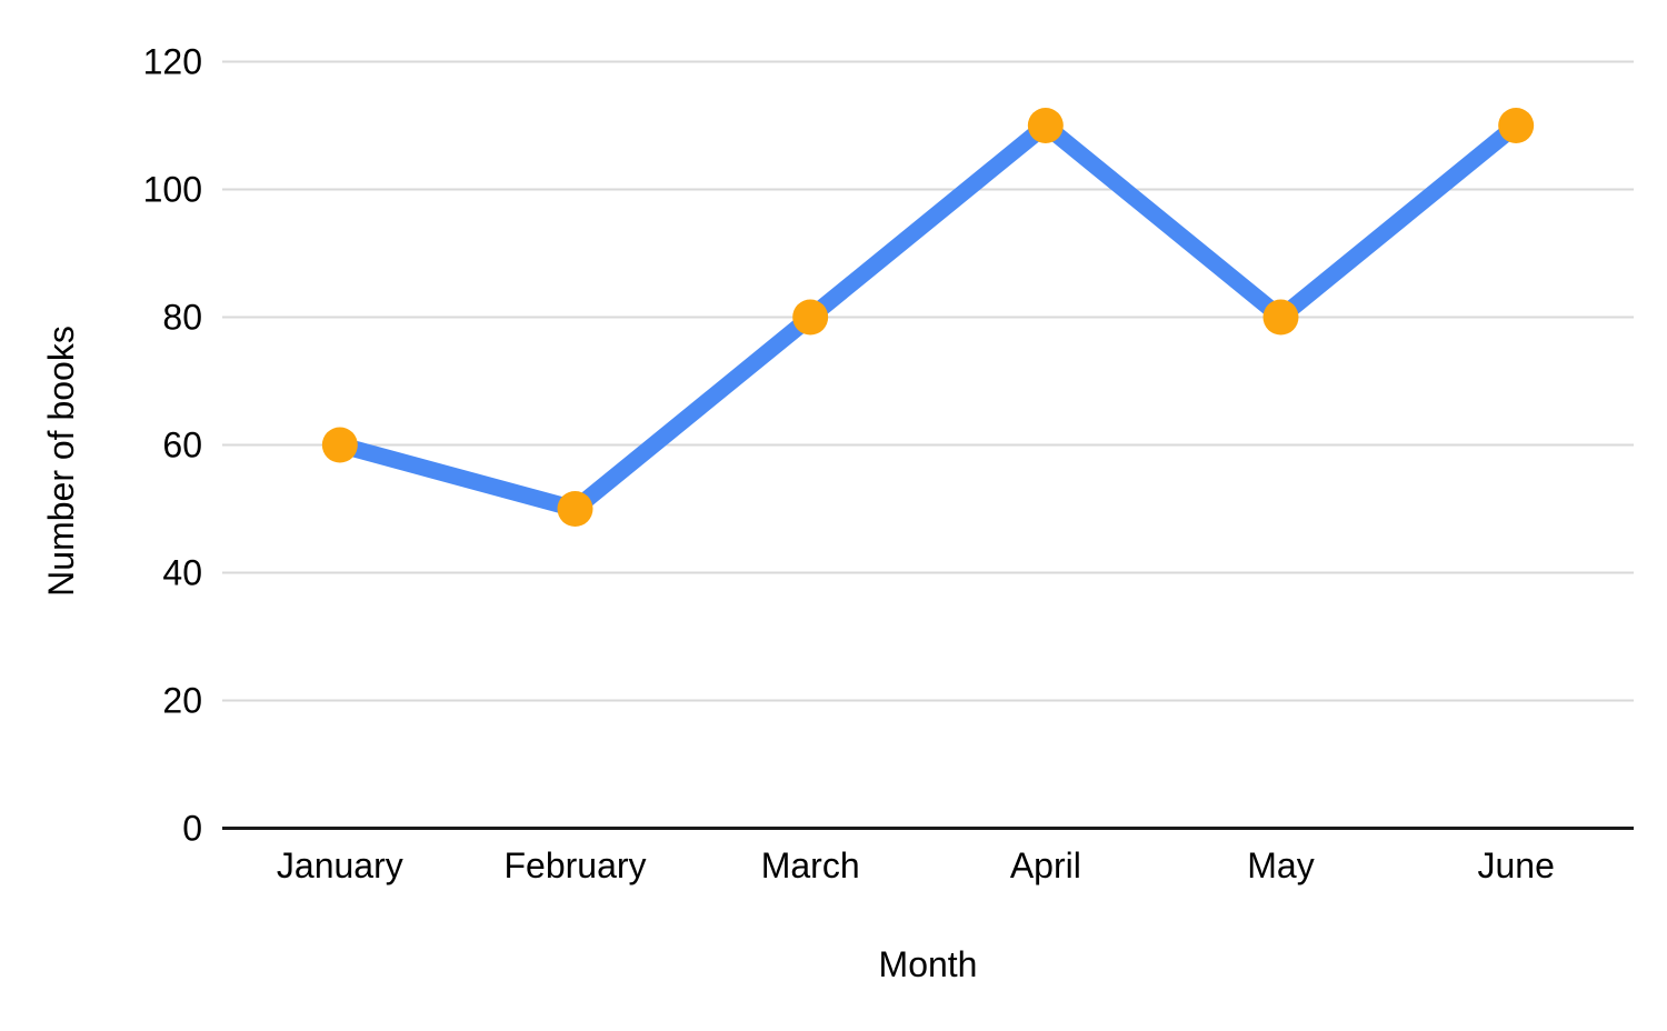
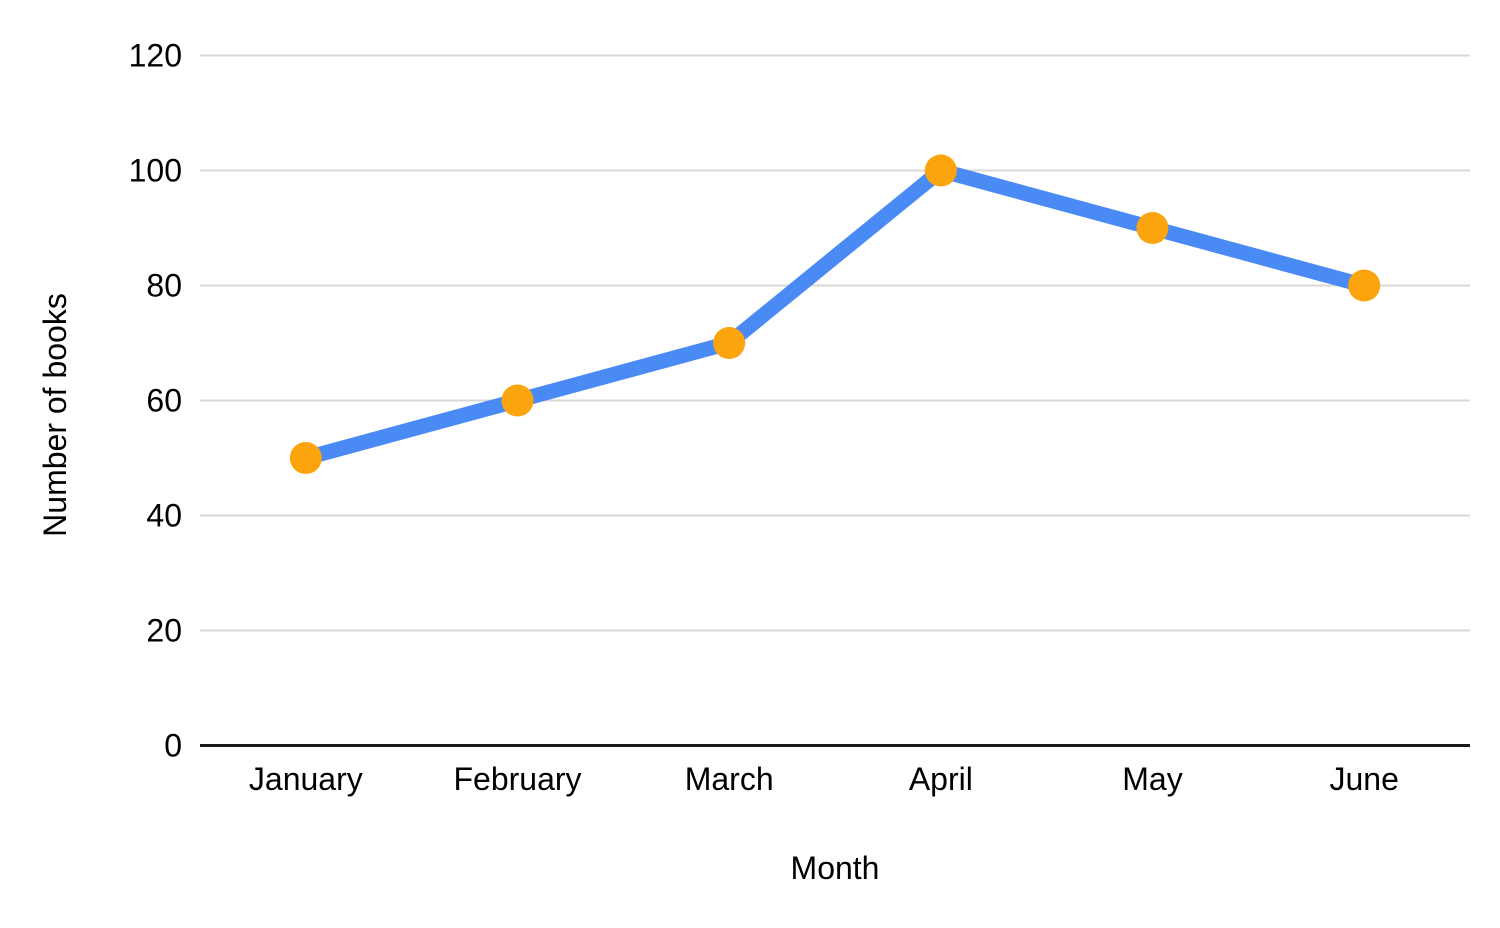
January: 60 -> 50
February: 50 -> 60
March: 80 -> 70
April: 110 -> 100
May: 80 -> 90
June: 110 -> 80
